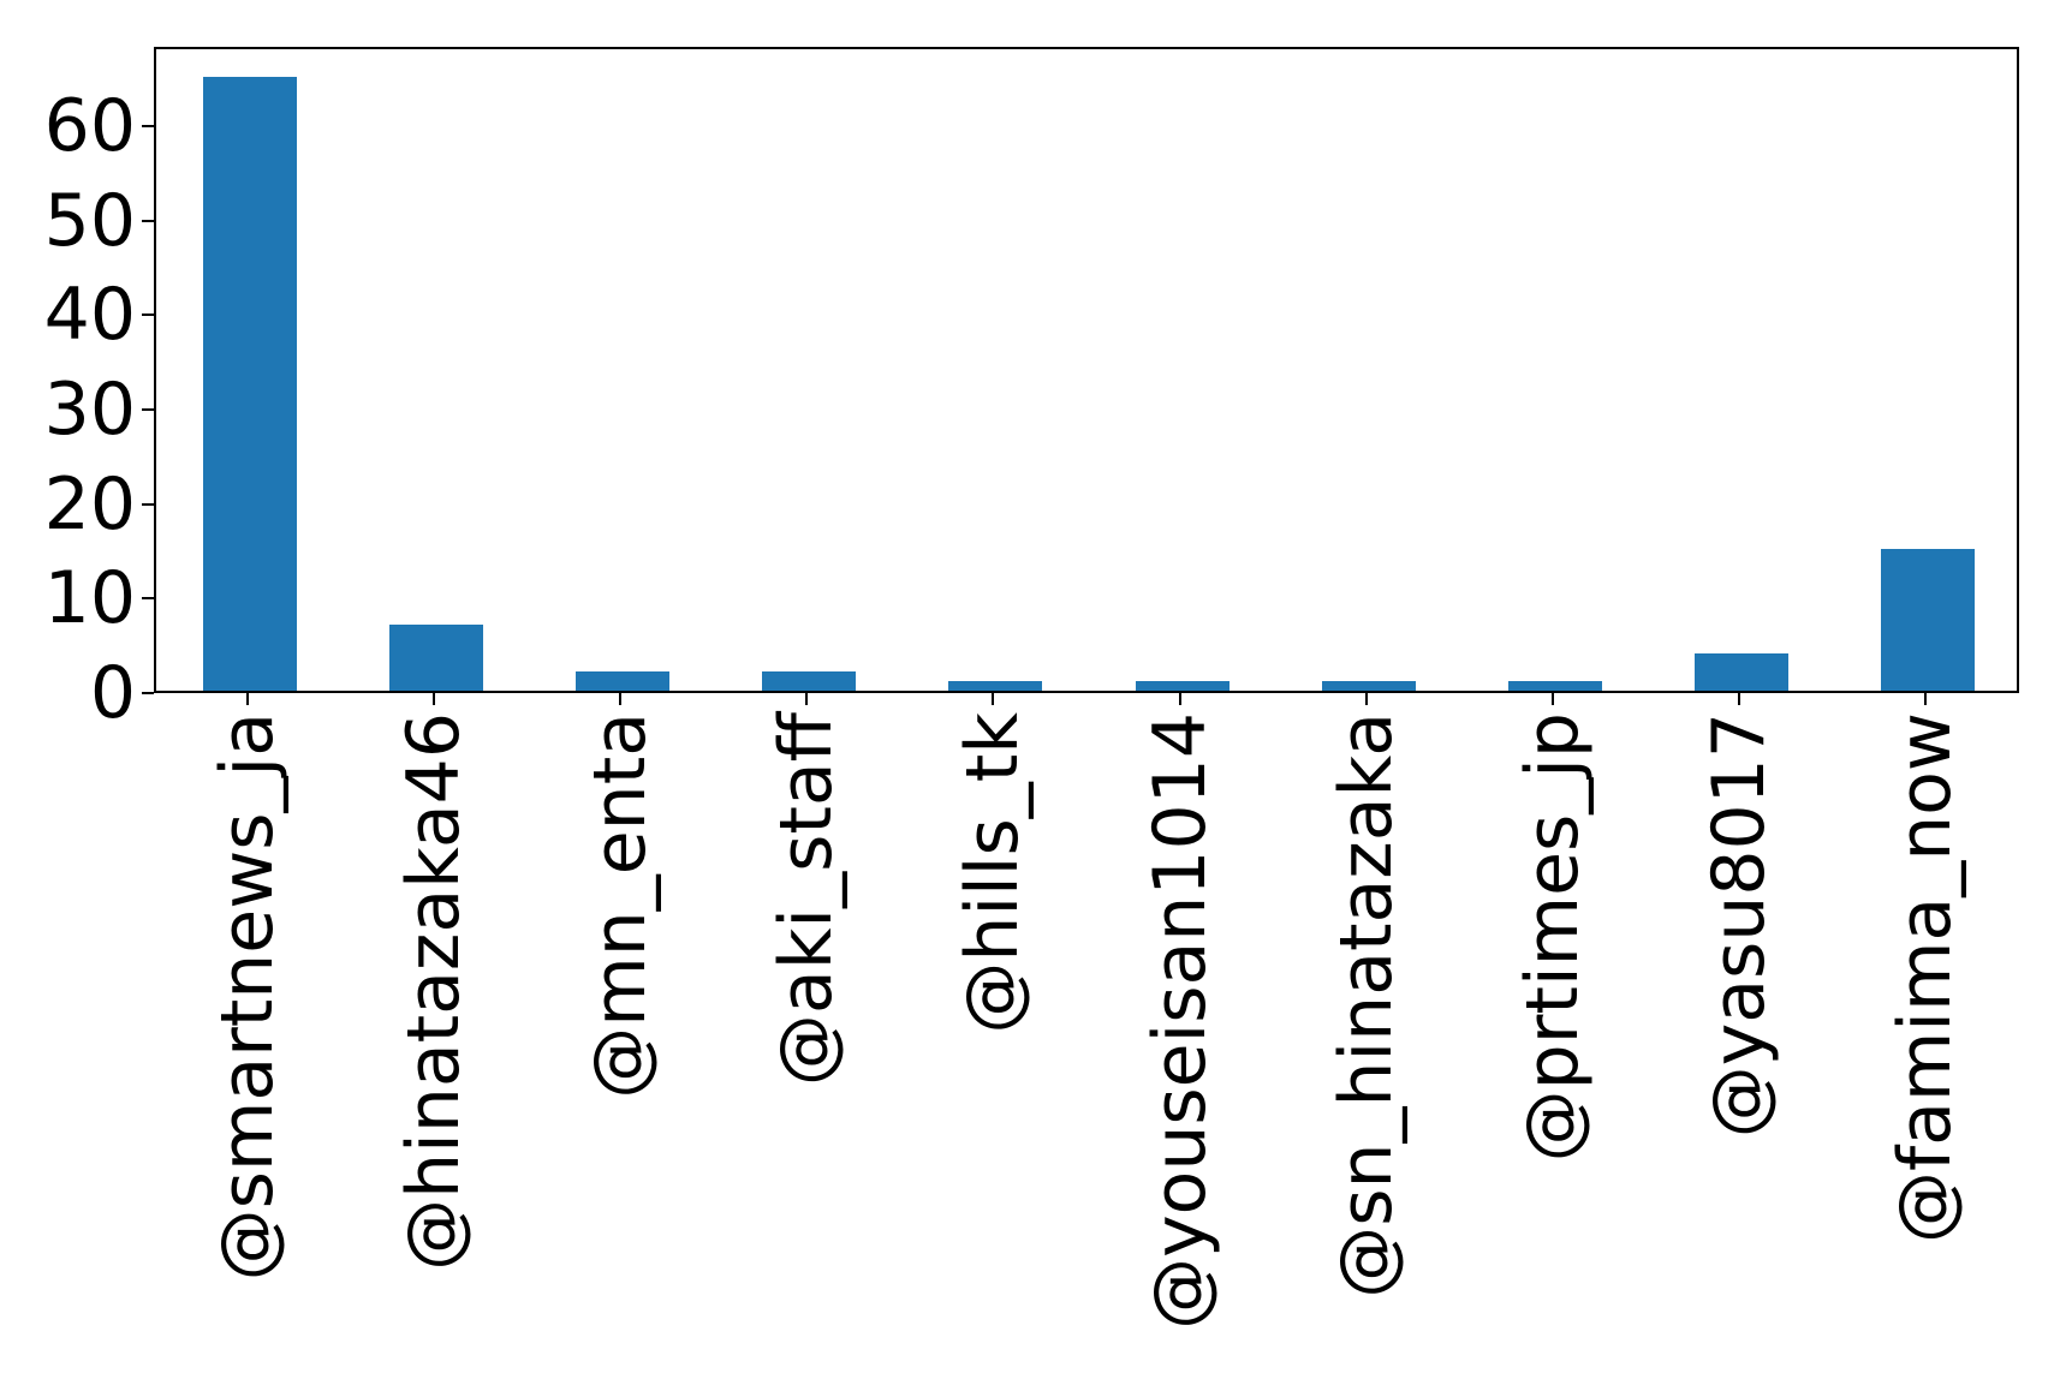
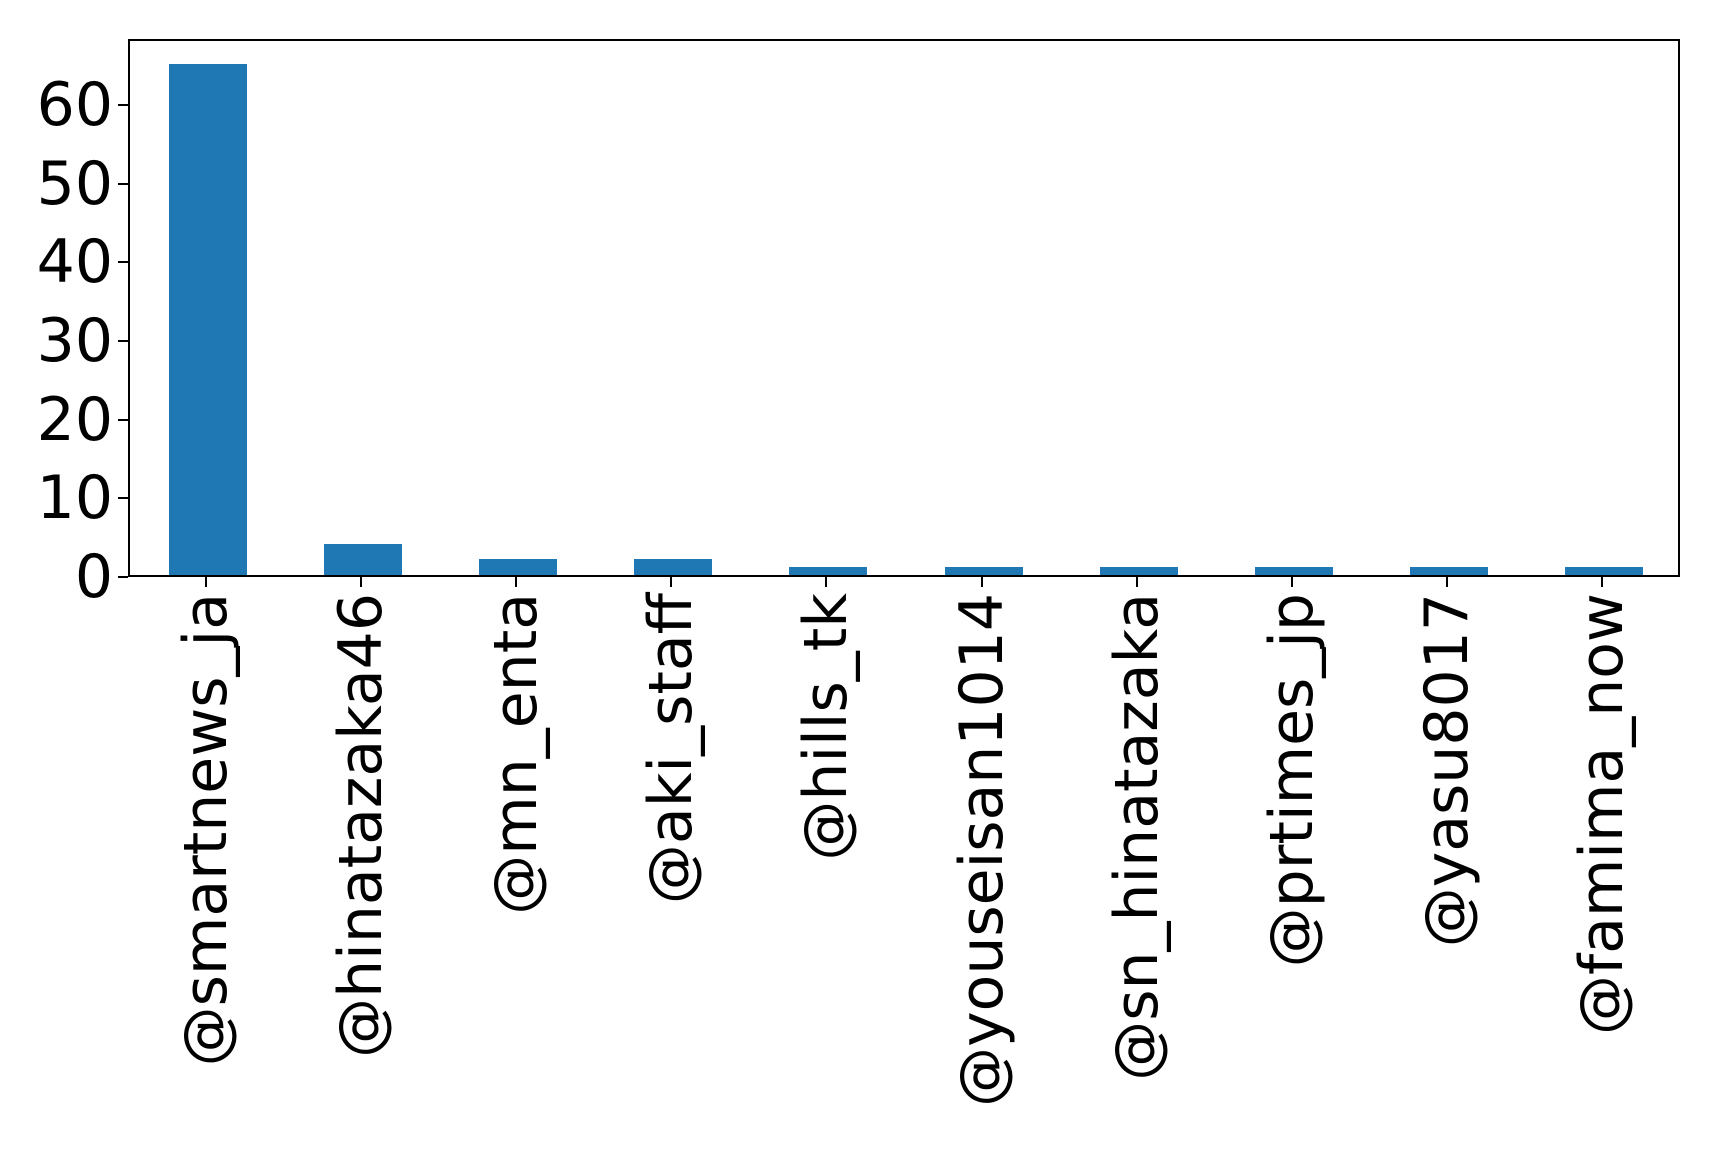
@hinatazaka46: 7 -> 4
@yasu8017: 4 -> 1
@famima_now: 15 -> 1
